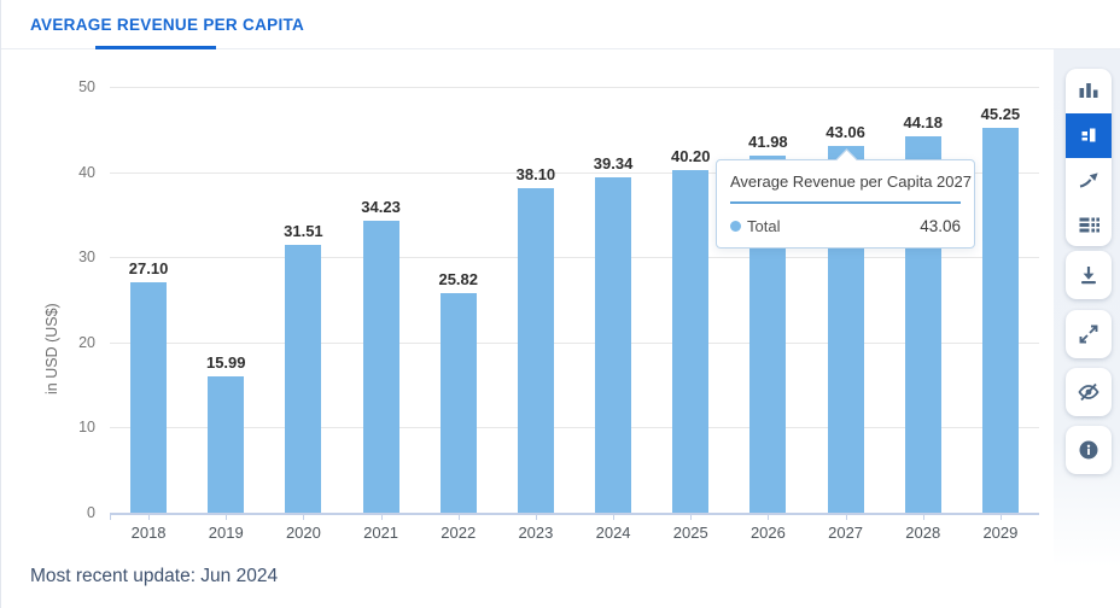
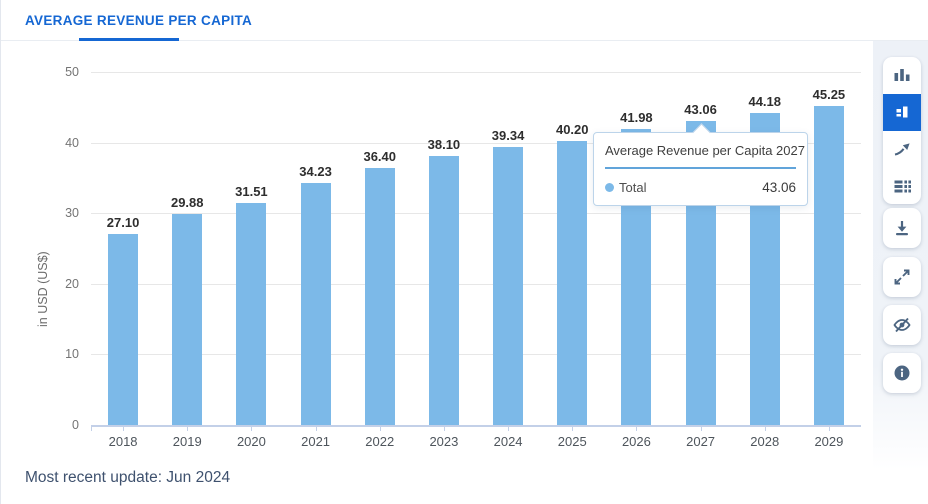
2019: 15.99 -> 29.88
2022: 25.82 -> 36.40
